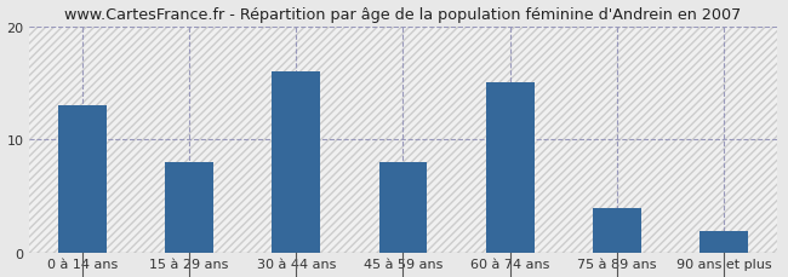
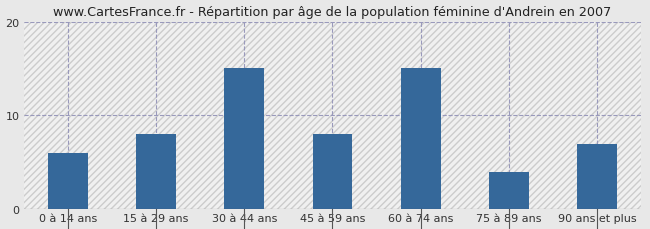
0 à 14 ans: 13 -> 6
30 à 44 ans: 16 -> 15
90 ans et plus: 2 -> 7
